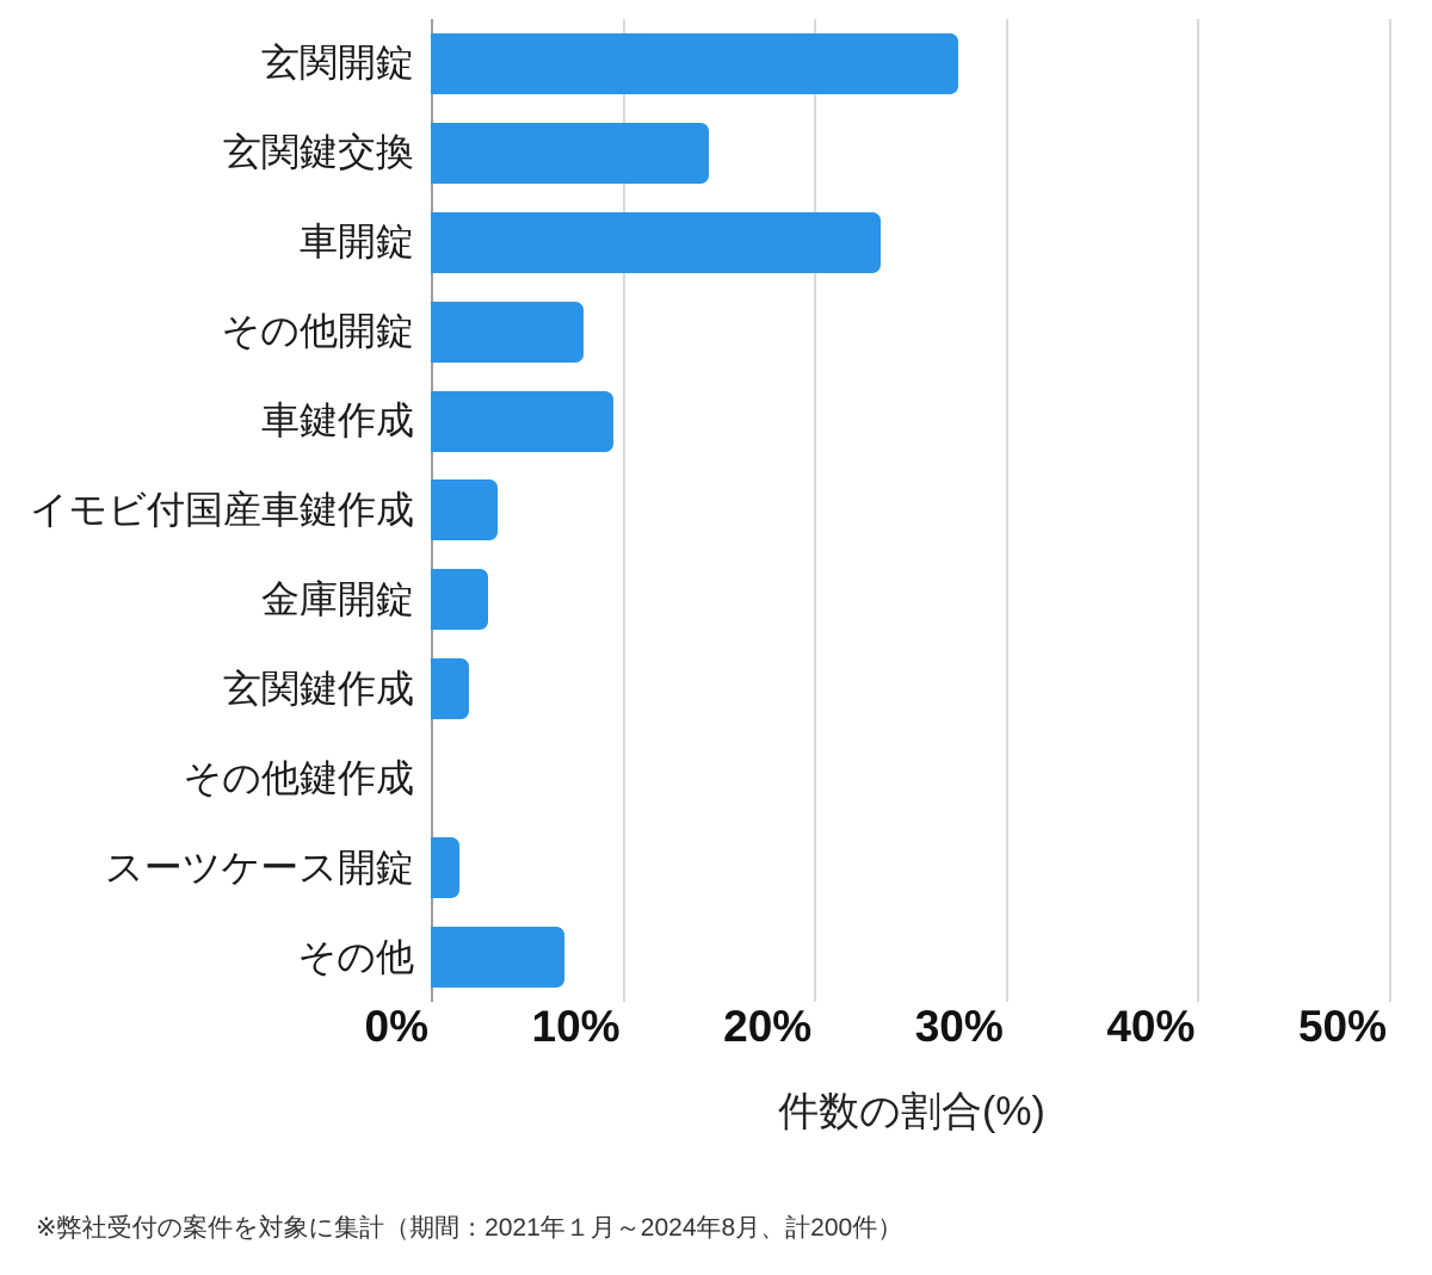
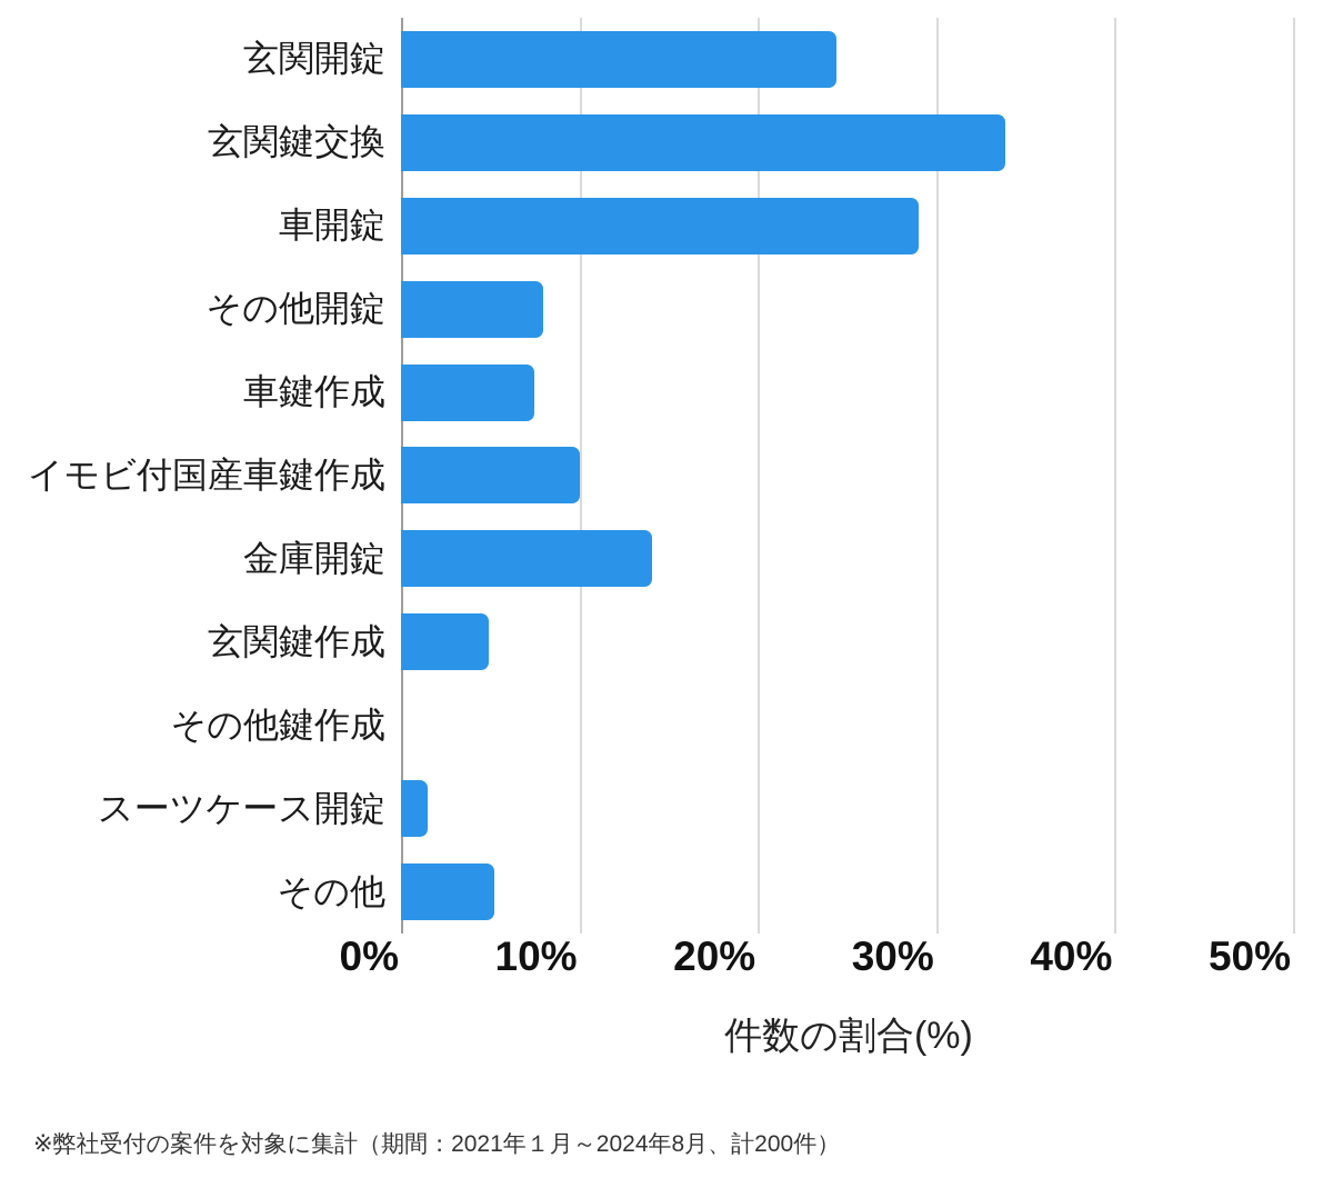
玄関開錠: 27.5% -> 24.4%
玄関鍵交換: 14.5% -> 33.9%
車開錠: 23.5% -> 29.0%
車鍵作成: 9.5% -> 7.5%
イモビ付国産車鍵作成: 3.5% -> 10.0%
金庫開錠: 3.0% -> 14.1%
玄関鍵作成: 2.0% -> 4.9%
その他: 7.0% -> 5.2%
